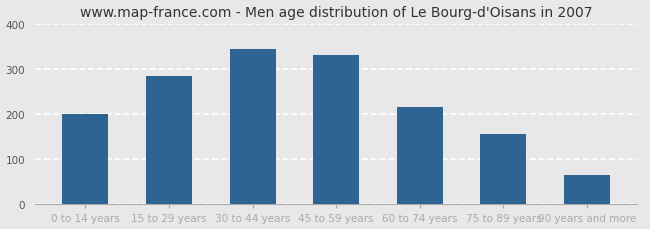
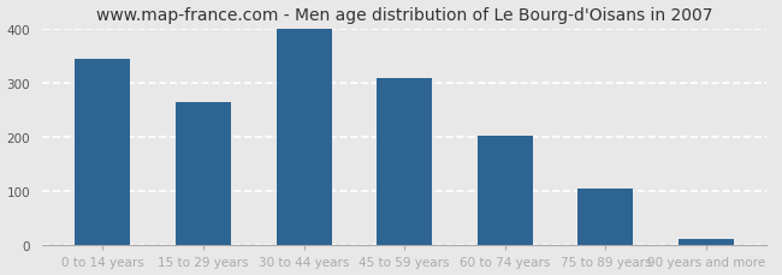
0 to 14 years: 200 -> 344
15 to 29 years: 285 -> 265
30 to 44 years: 345 -> 400
45 to 59 years: 330 -> 308
60 to 74 years: 215 -> 203
75 to 89 years: 155 -> 104
90 years and more: 65 -> 12
